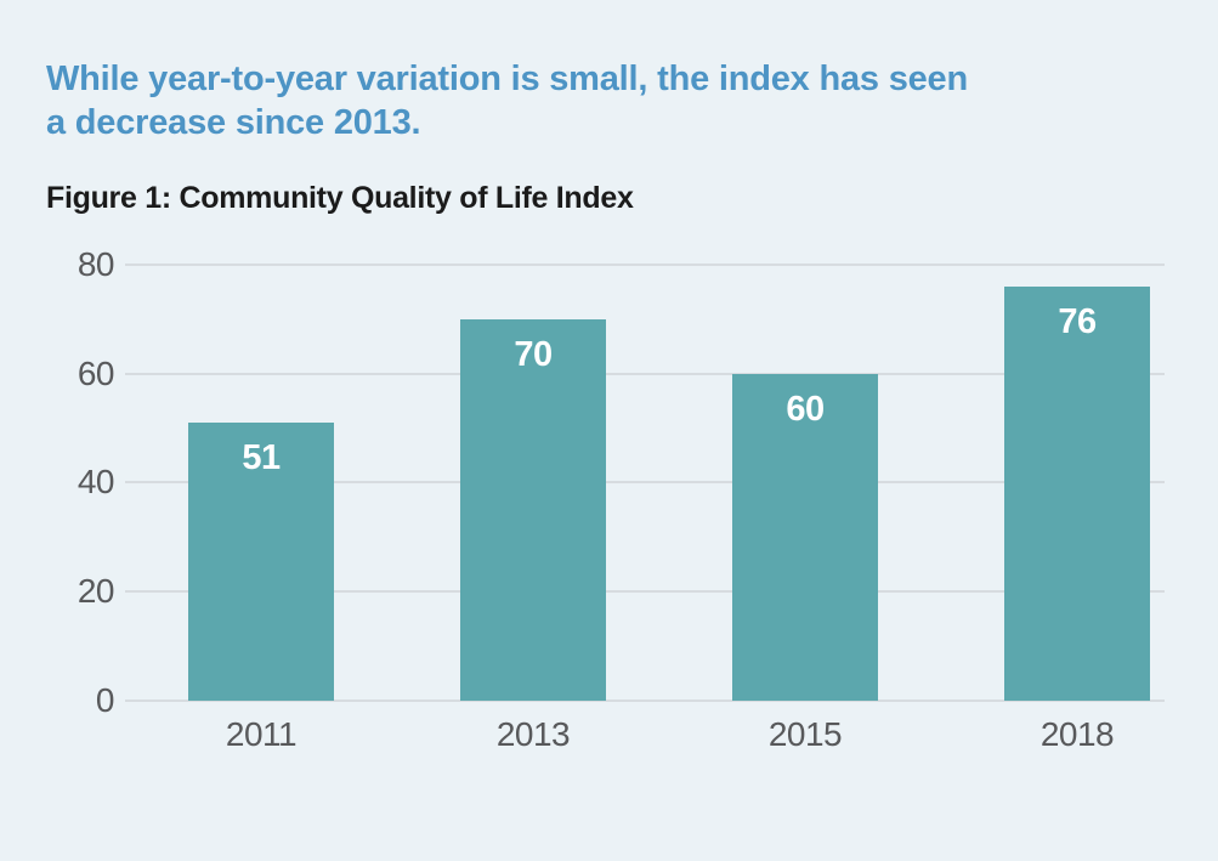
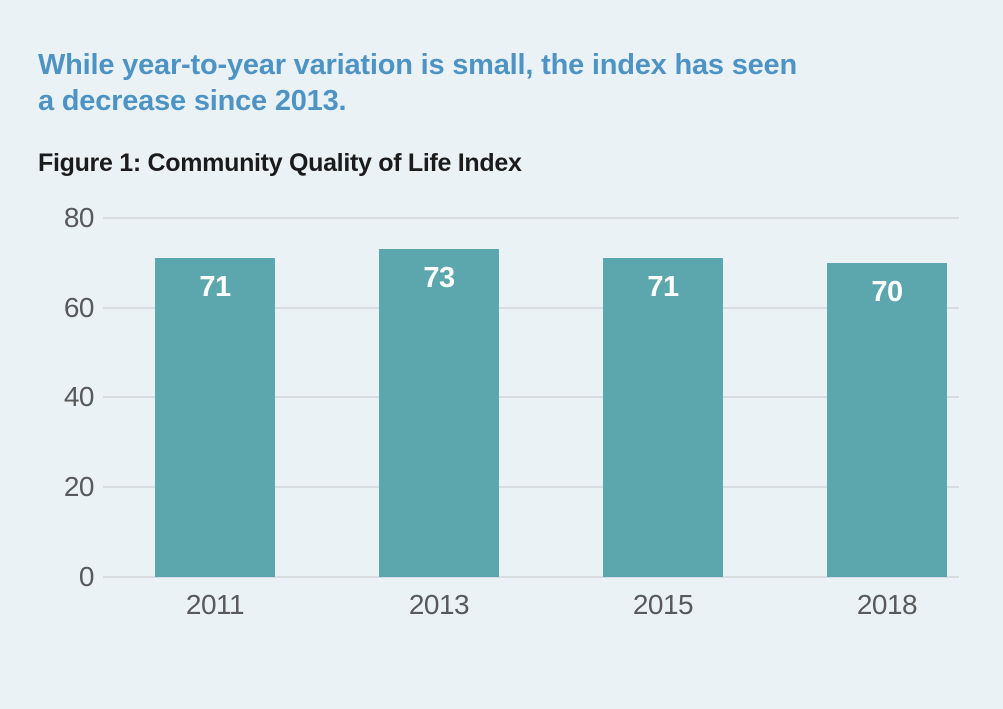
2011: 51 -> 71
2013: 70 -> 73
2015: 60 -> 71
2018: 76 -> 70
